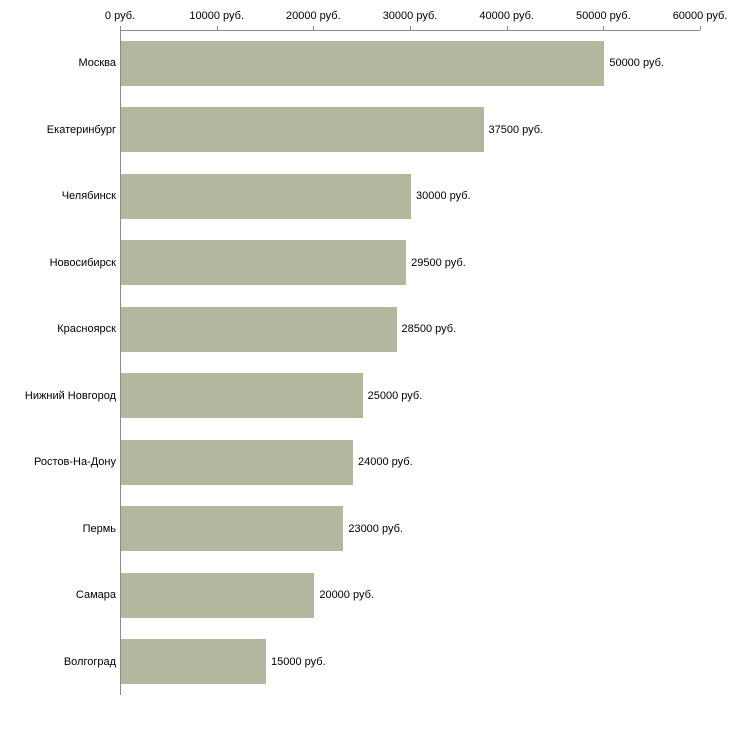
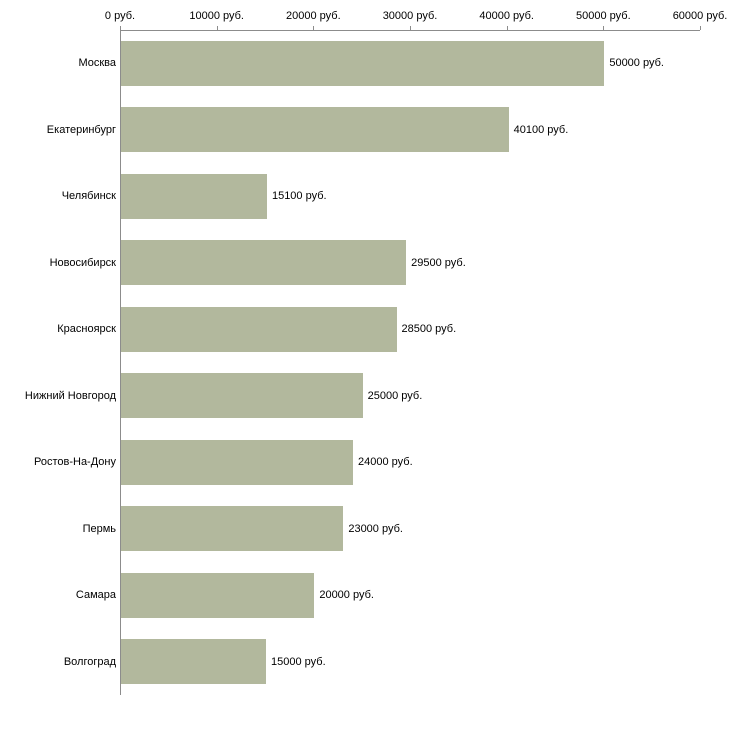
Екатеринбург: 37500 -> 40100
Челябинск: 30000 -> 15100
